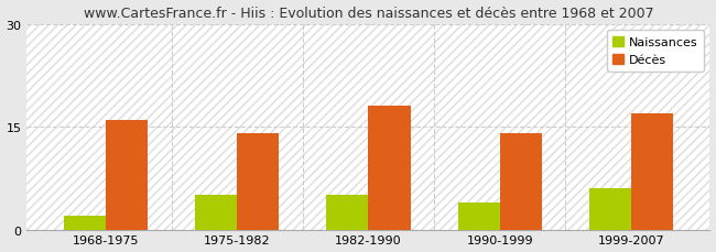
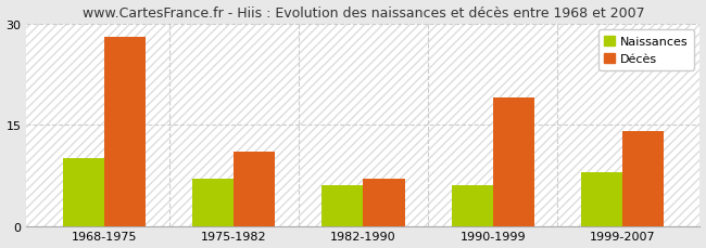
Naissances/1968-1975: 2 -> 10
Décès/1968-1975: 16 -> 28
Naissances/1975-1982: 5 -> 7
Décès/1975-1982: 14 -> 11
Naissances/1982-1990: 5 -> 6
Décès/1982-1990: 18 -> 7
Naissances/1990-1999: 4 -> 6
Décès/1990-1999: 14 -> 19
Naissances/1999-2007: 6 -> 8
Décès/1999-2007: 17 -> 14
